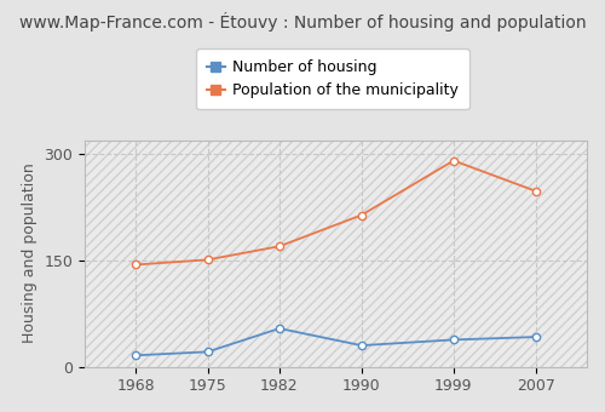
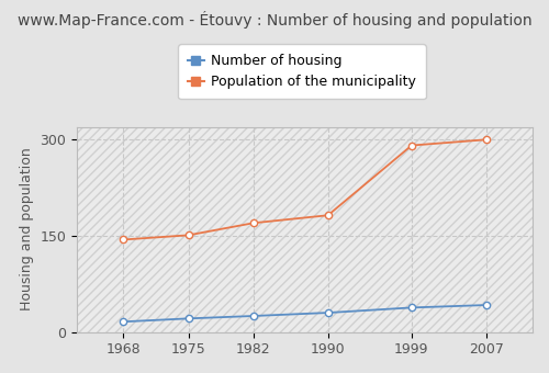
Number of housing/1982: 54 -> 25
Population of the municipality/1990: 214 -> 182
Population of the municipality/2007: 248 -> 300
